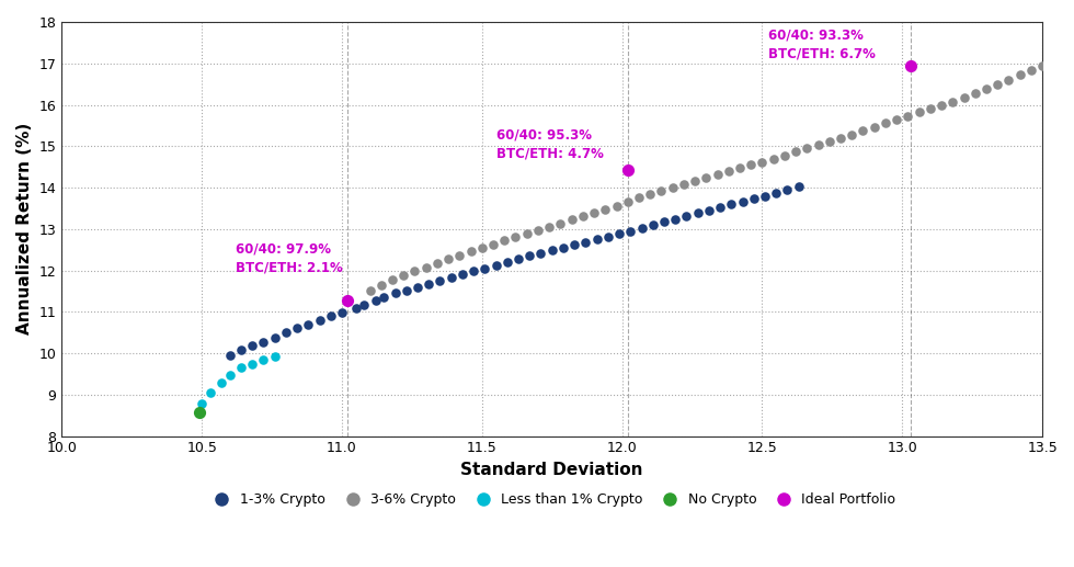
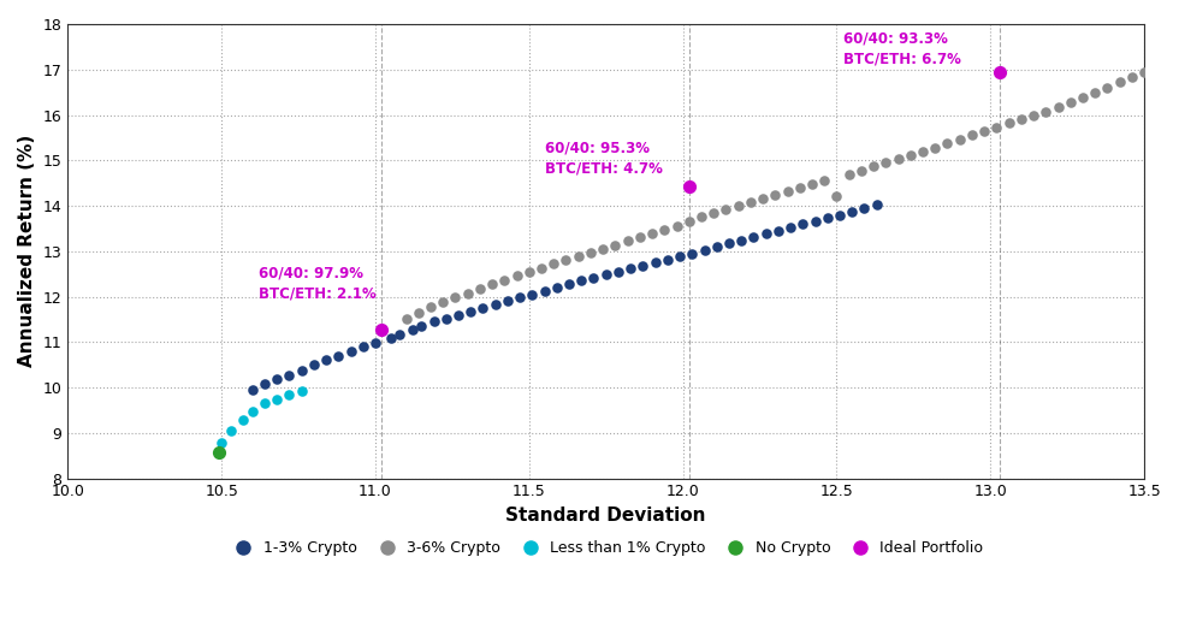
3-6% Crypto/12.5: 14.62 -> 14.20
